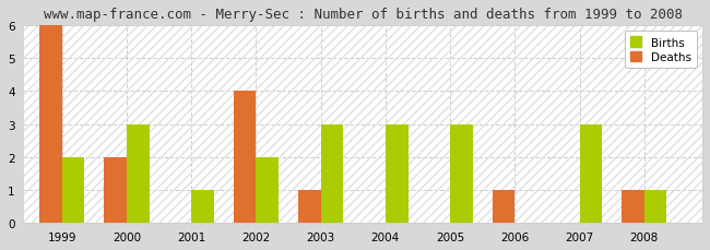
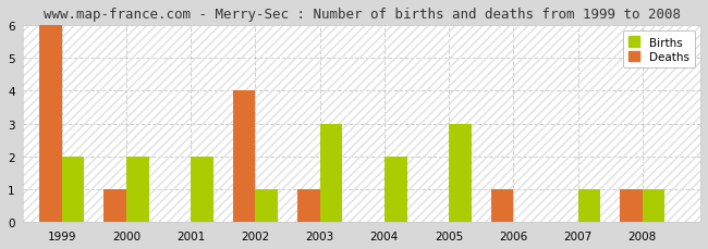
Deaths/2000: 2 -> 1
Births/2000: 3 -> 2
Births/2001: 1 -> 2
Births/2002: 2 -> 1
Births/2004: 3 -> 2
Births/2007: 3 -> 1
